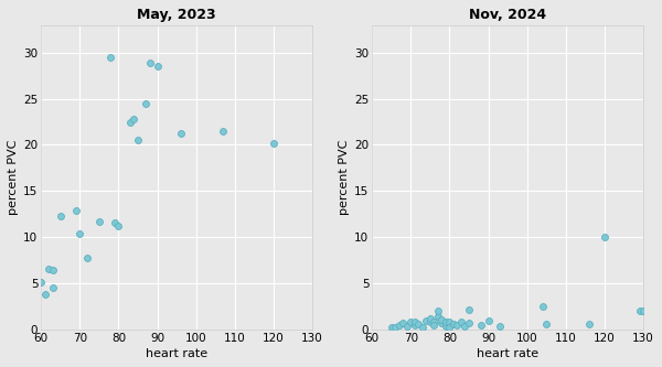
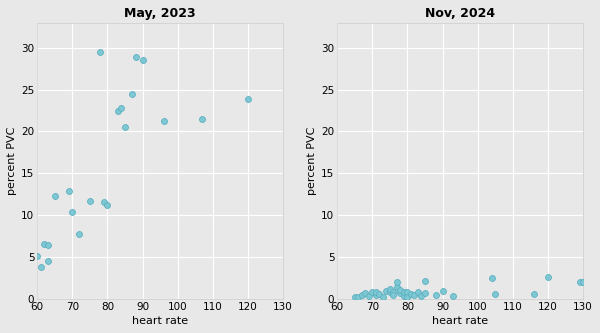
May, 2023/120: 20.2 -> 23.9
Nov, 2024/120: 10.0 -> 2.6
